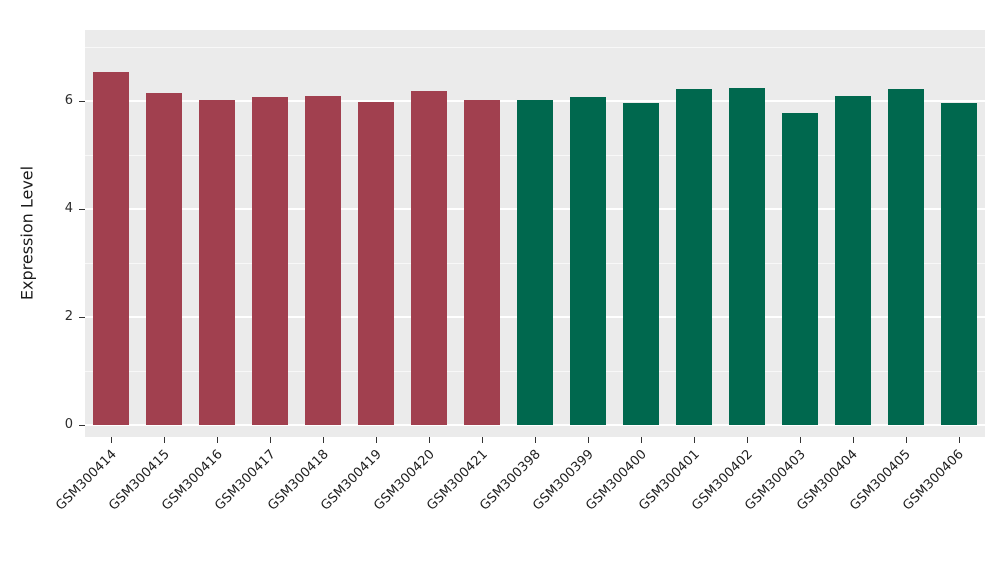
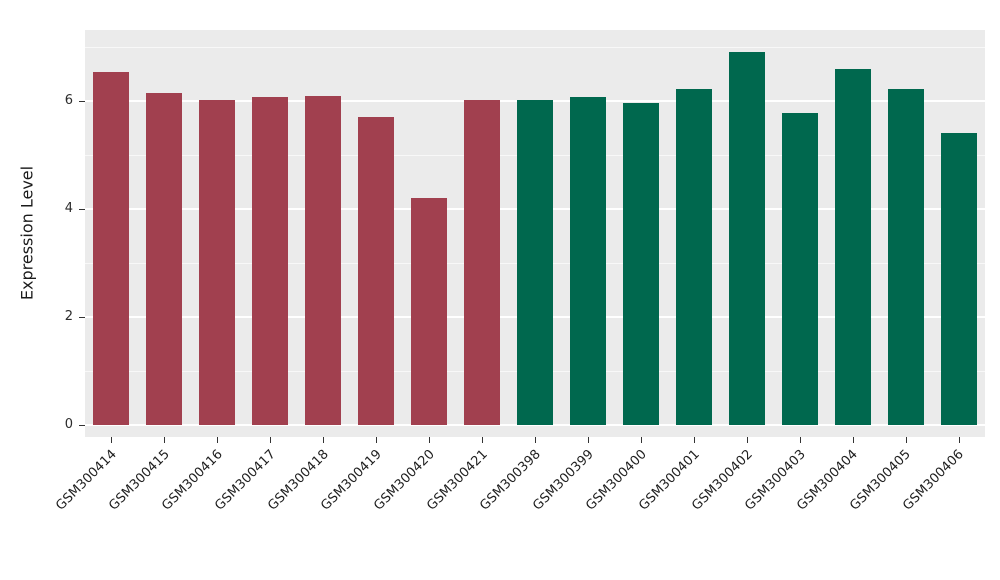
GSM300419: 6.0 -> 5.7
GSM300420: 6.2 -> 4.2
GSM300402: 6.2 -> 6.9
GSM300404: 6.1 -> 6.6
GSM300406: 6.0 -> 5.4
